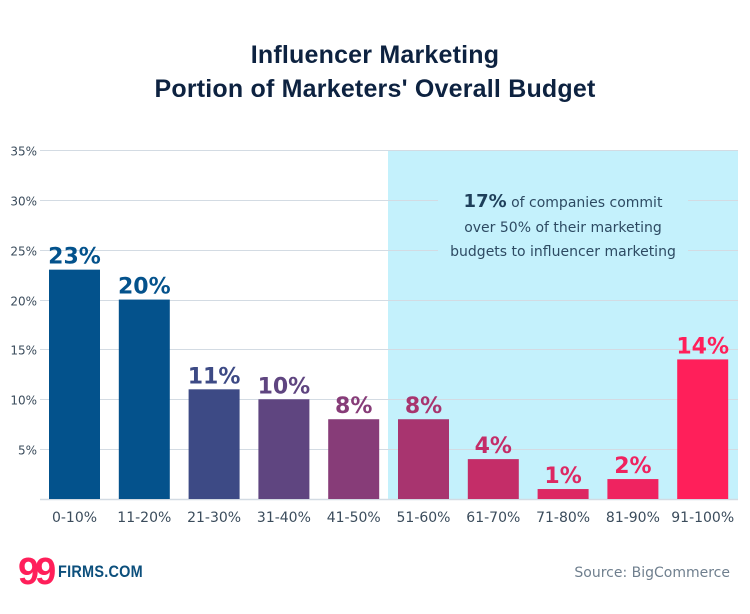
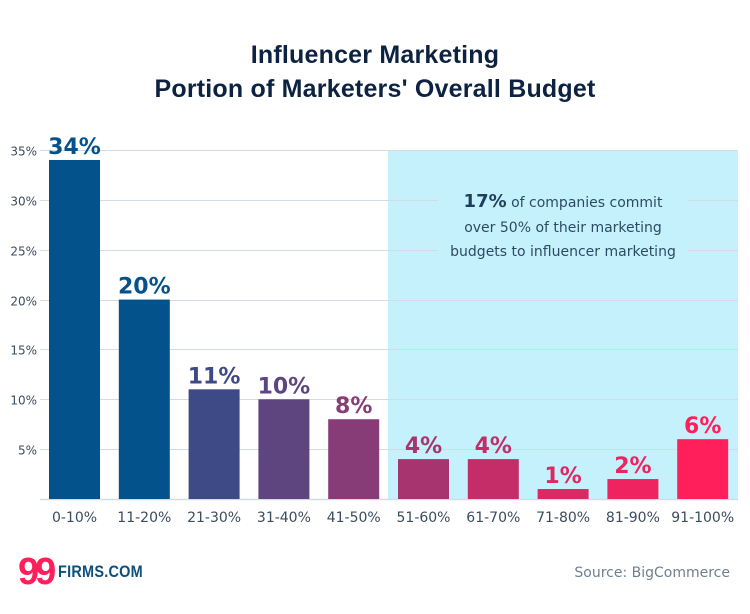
0-10%: 23% -> 34%
51-60%: 8% -> 4%
91-100%: 14% -> 6%
